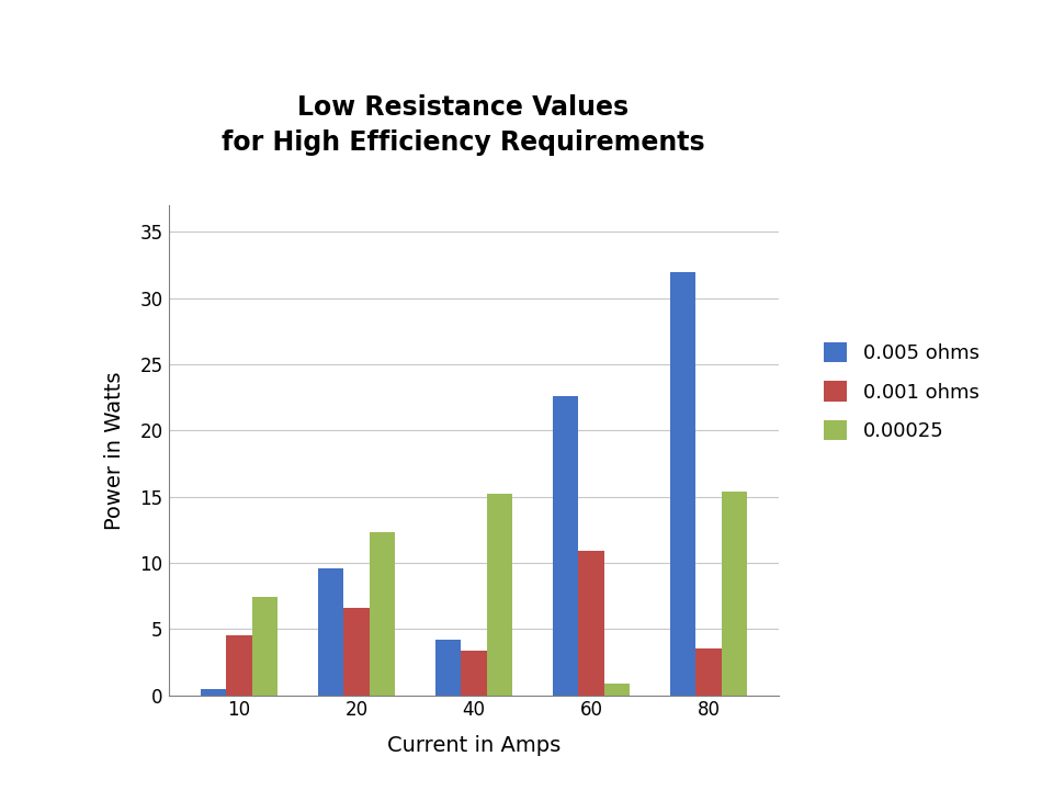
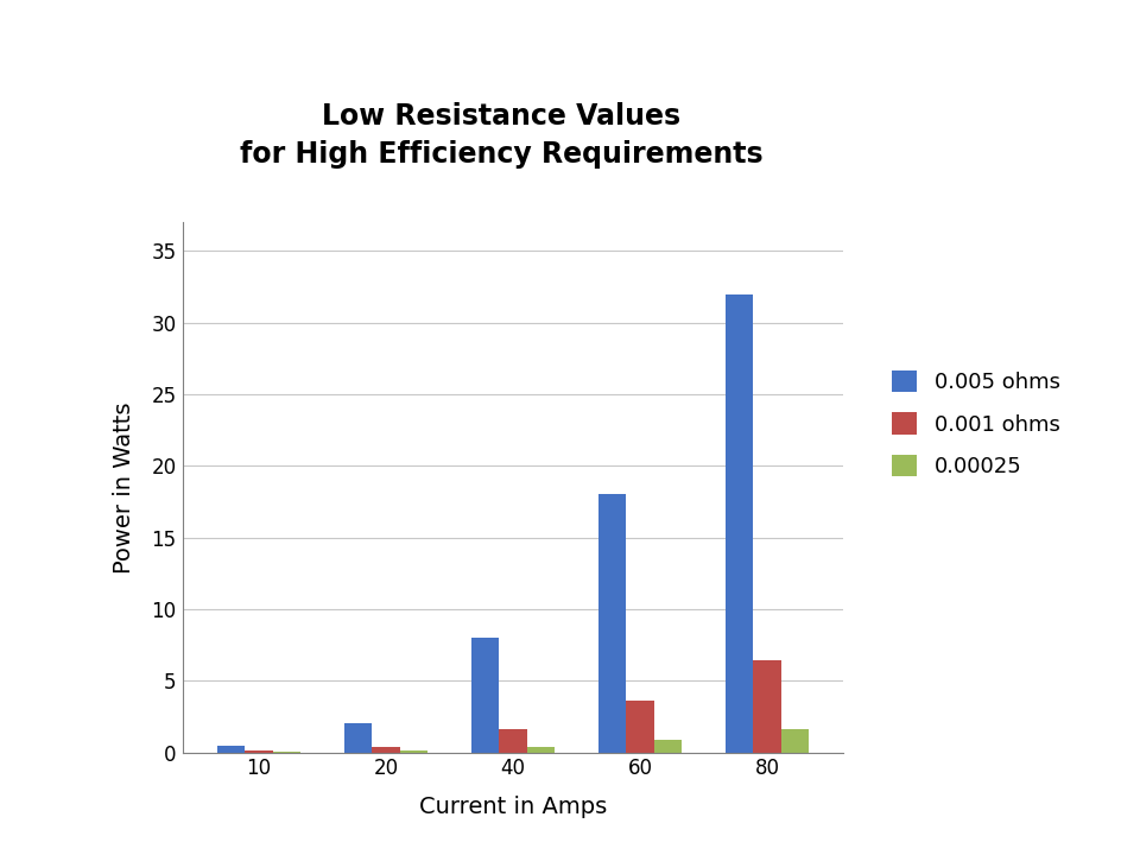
0.001 ohms/10: 4.5 -> 0.1
0.00025/10: 7.4 -> 0.0
0.005 ohms/20: 9.6 -> 2.0
0.001 ohms/20: 6.6 -> 0.4
0.00025/20: 12.3 -> 0.1
0.005 ohms/40: 4.2 -> 8.0
0.001 ohms/40: 3.4 -> 1.6
0.00025/40: 15.2 -> 0.4
0.005 ohms/60: 22.6 -> 18.0
0.001 ohms/60: 10.9 -> 3.6
0.001 ohms/80: 3.5 -> 6.4
0.00025/80: 15.4 -> 1.6
